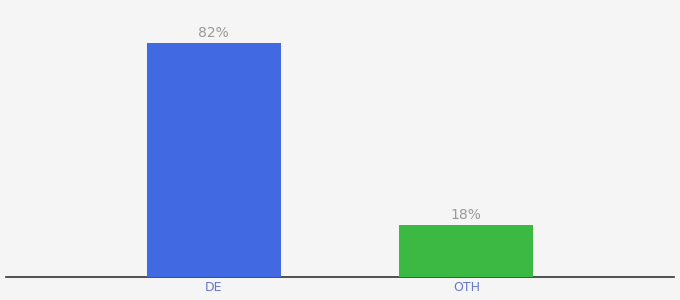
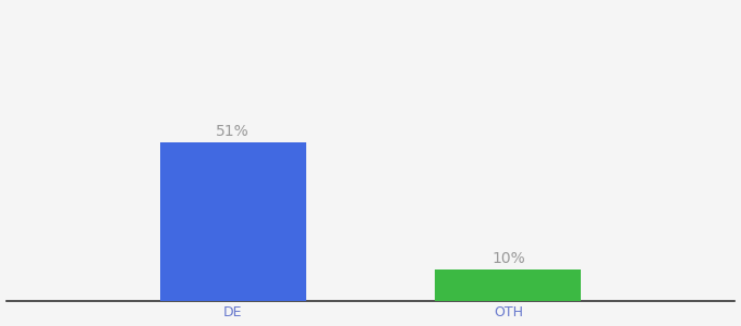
DE: 82% -> 51%
OTH: 18% -> 10%
